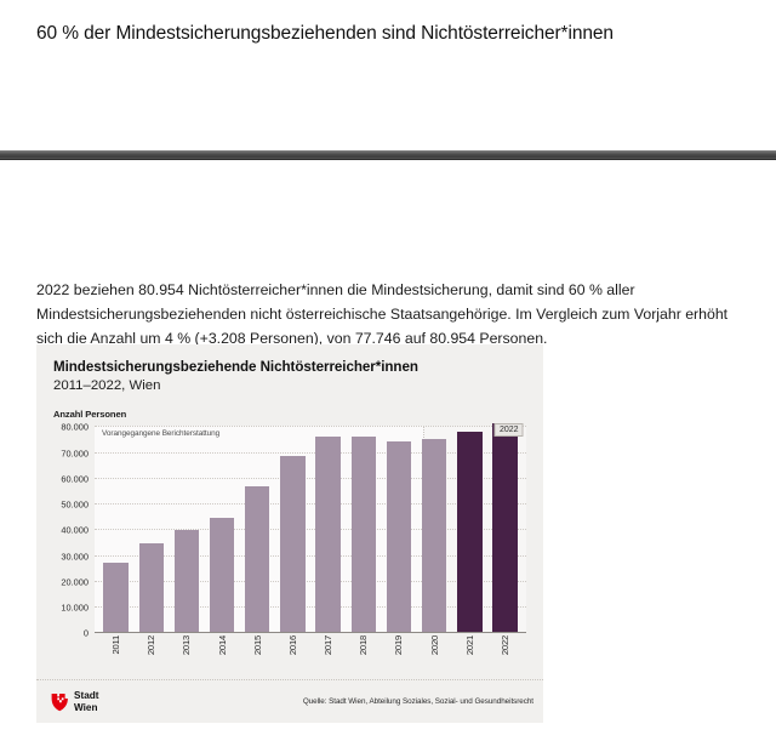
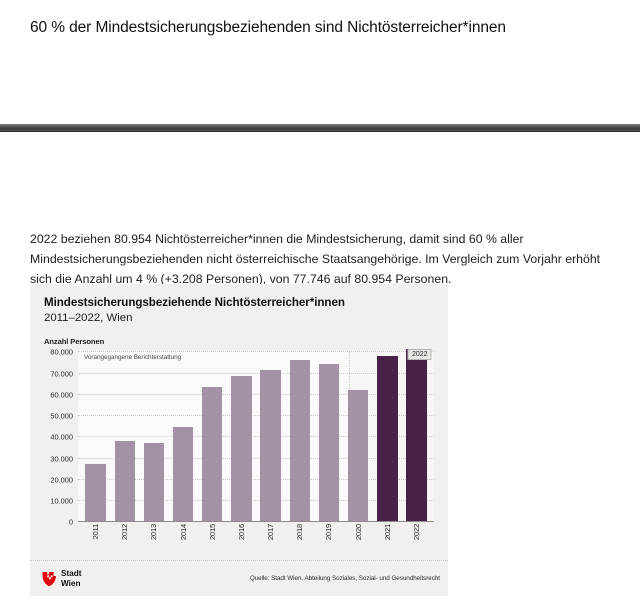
2012: 34000 -> 38000
2013: 40000 -> 37000
2015: 57000 -> 63000
2017: 76000 -> 71000
2020: 75000 -> 62000
